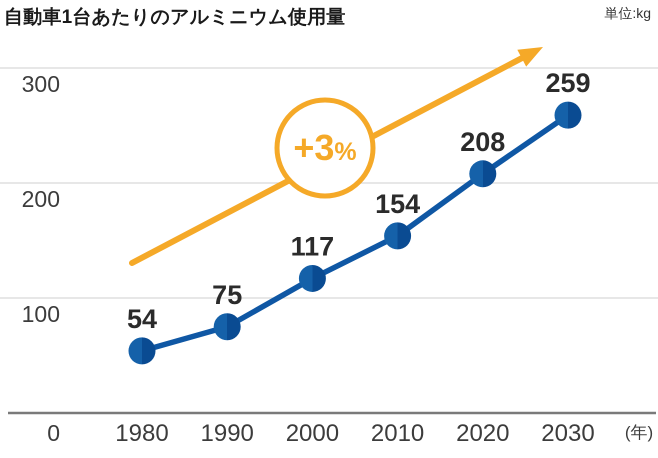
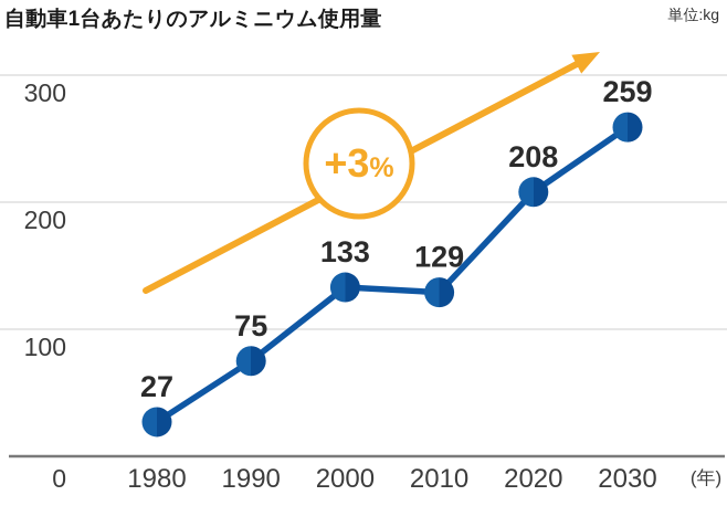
1980: 54 -> 27
2000: 117 -> 133
2010: 154 -> 129
